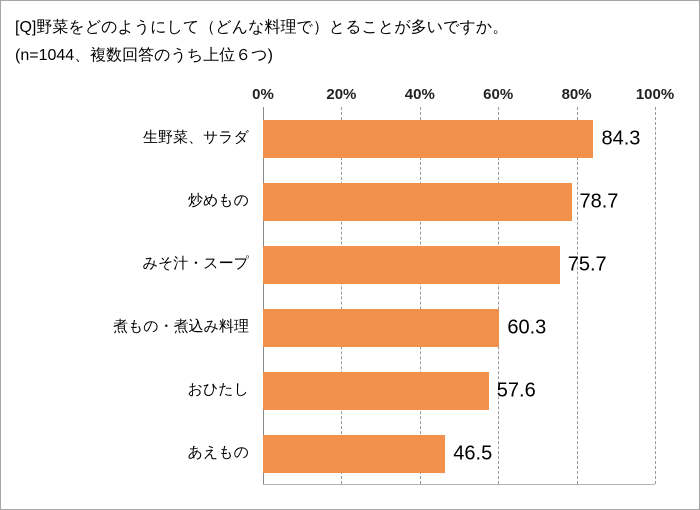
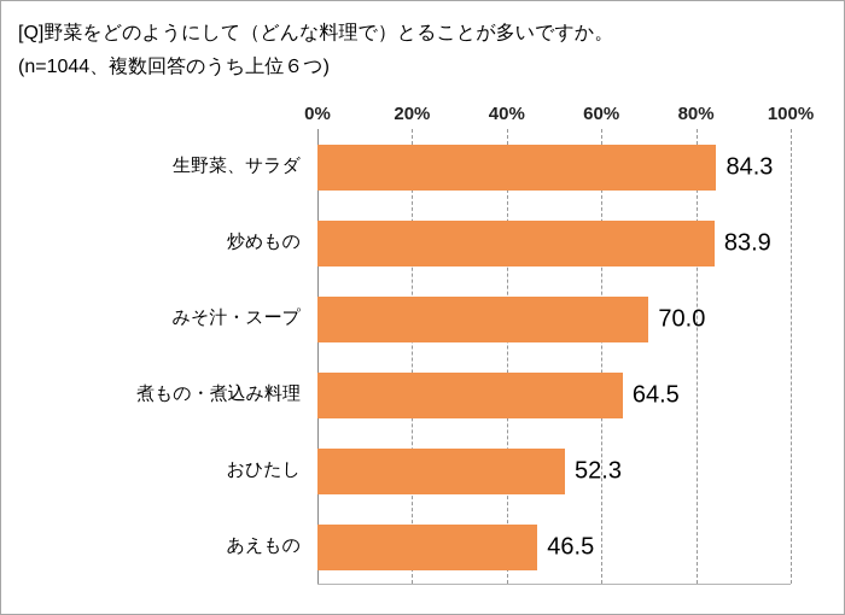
炒めもの: 78.7 -> 83.9
みそ汁・スープ: 75.7 -> 70.0
煮もの・煮込み料理: 60.3 -> 64.5
おひたし: 57.6 -> 52.3
